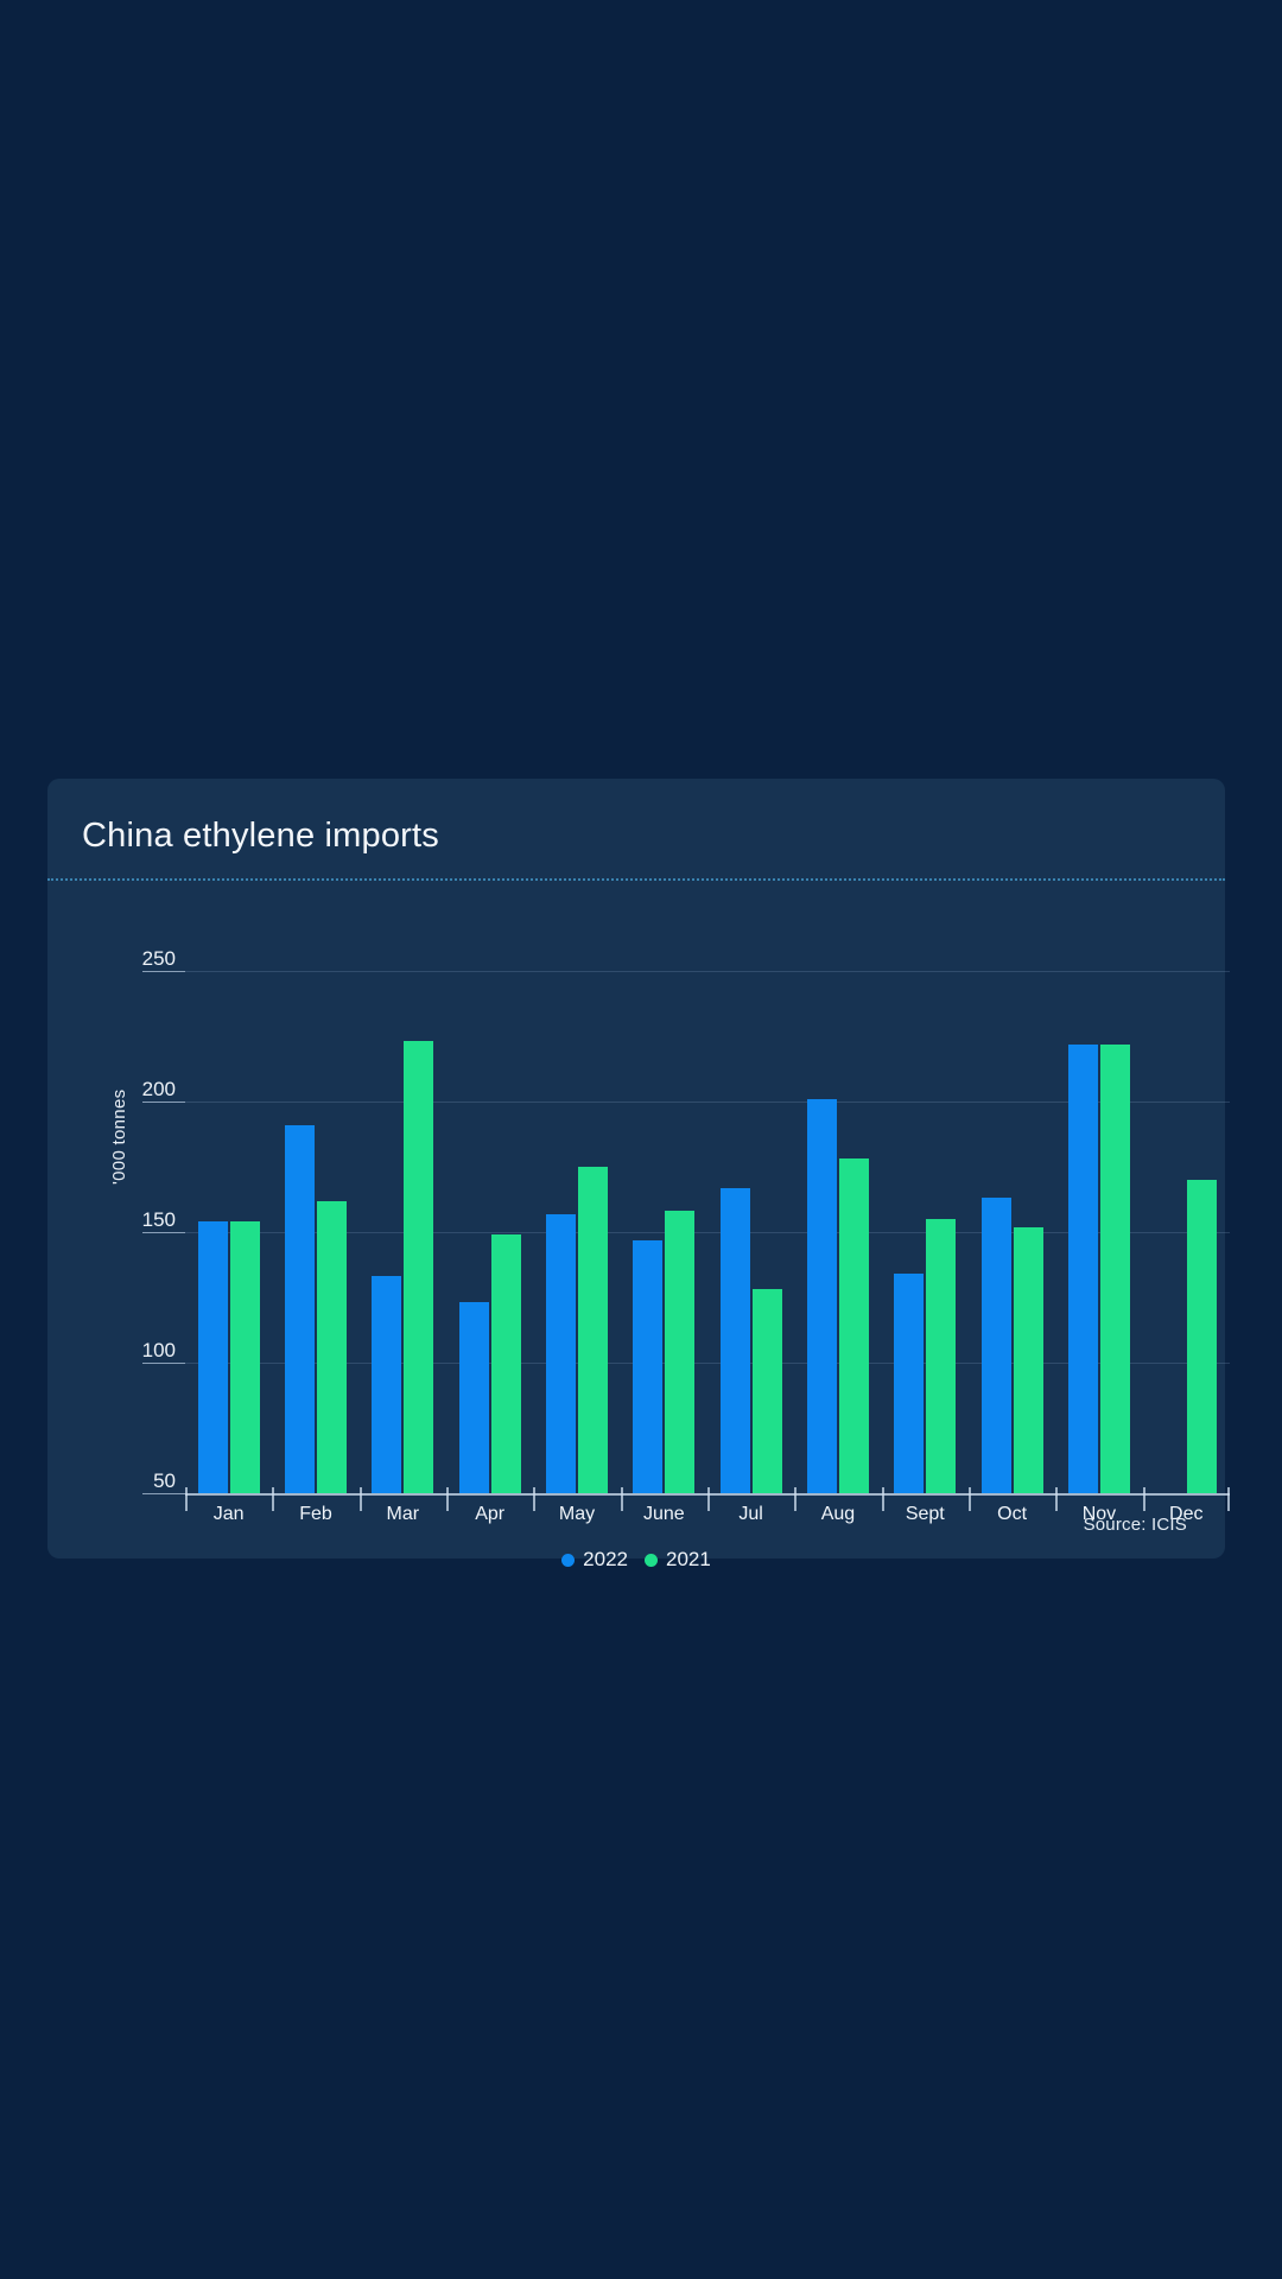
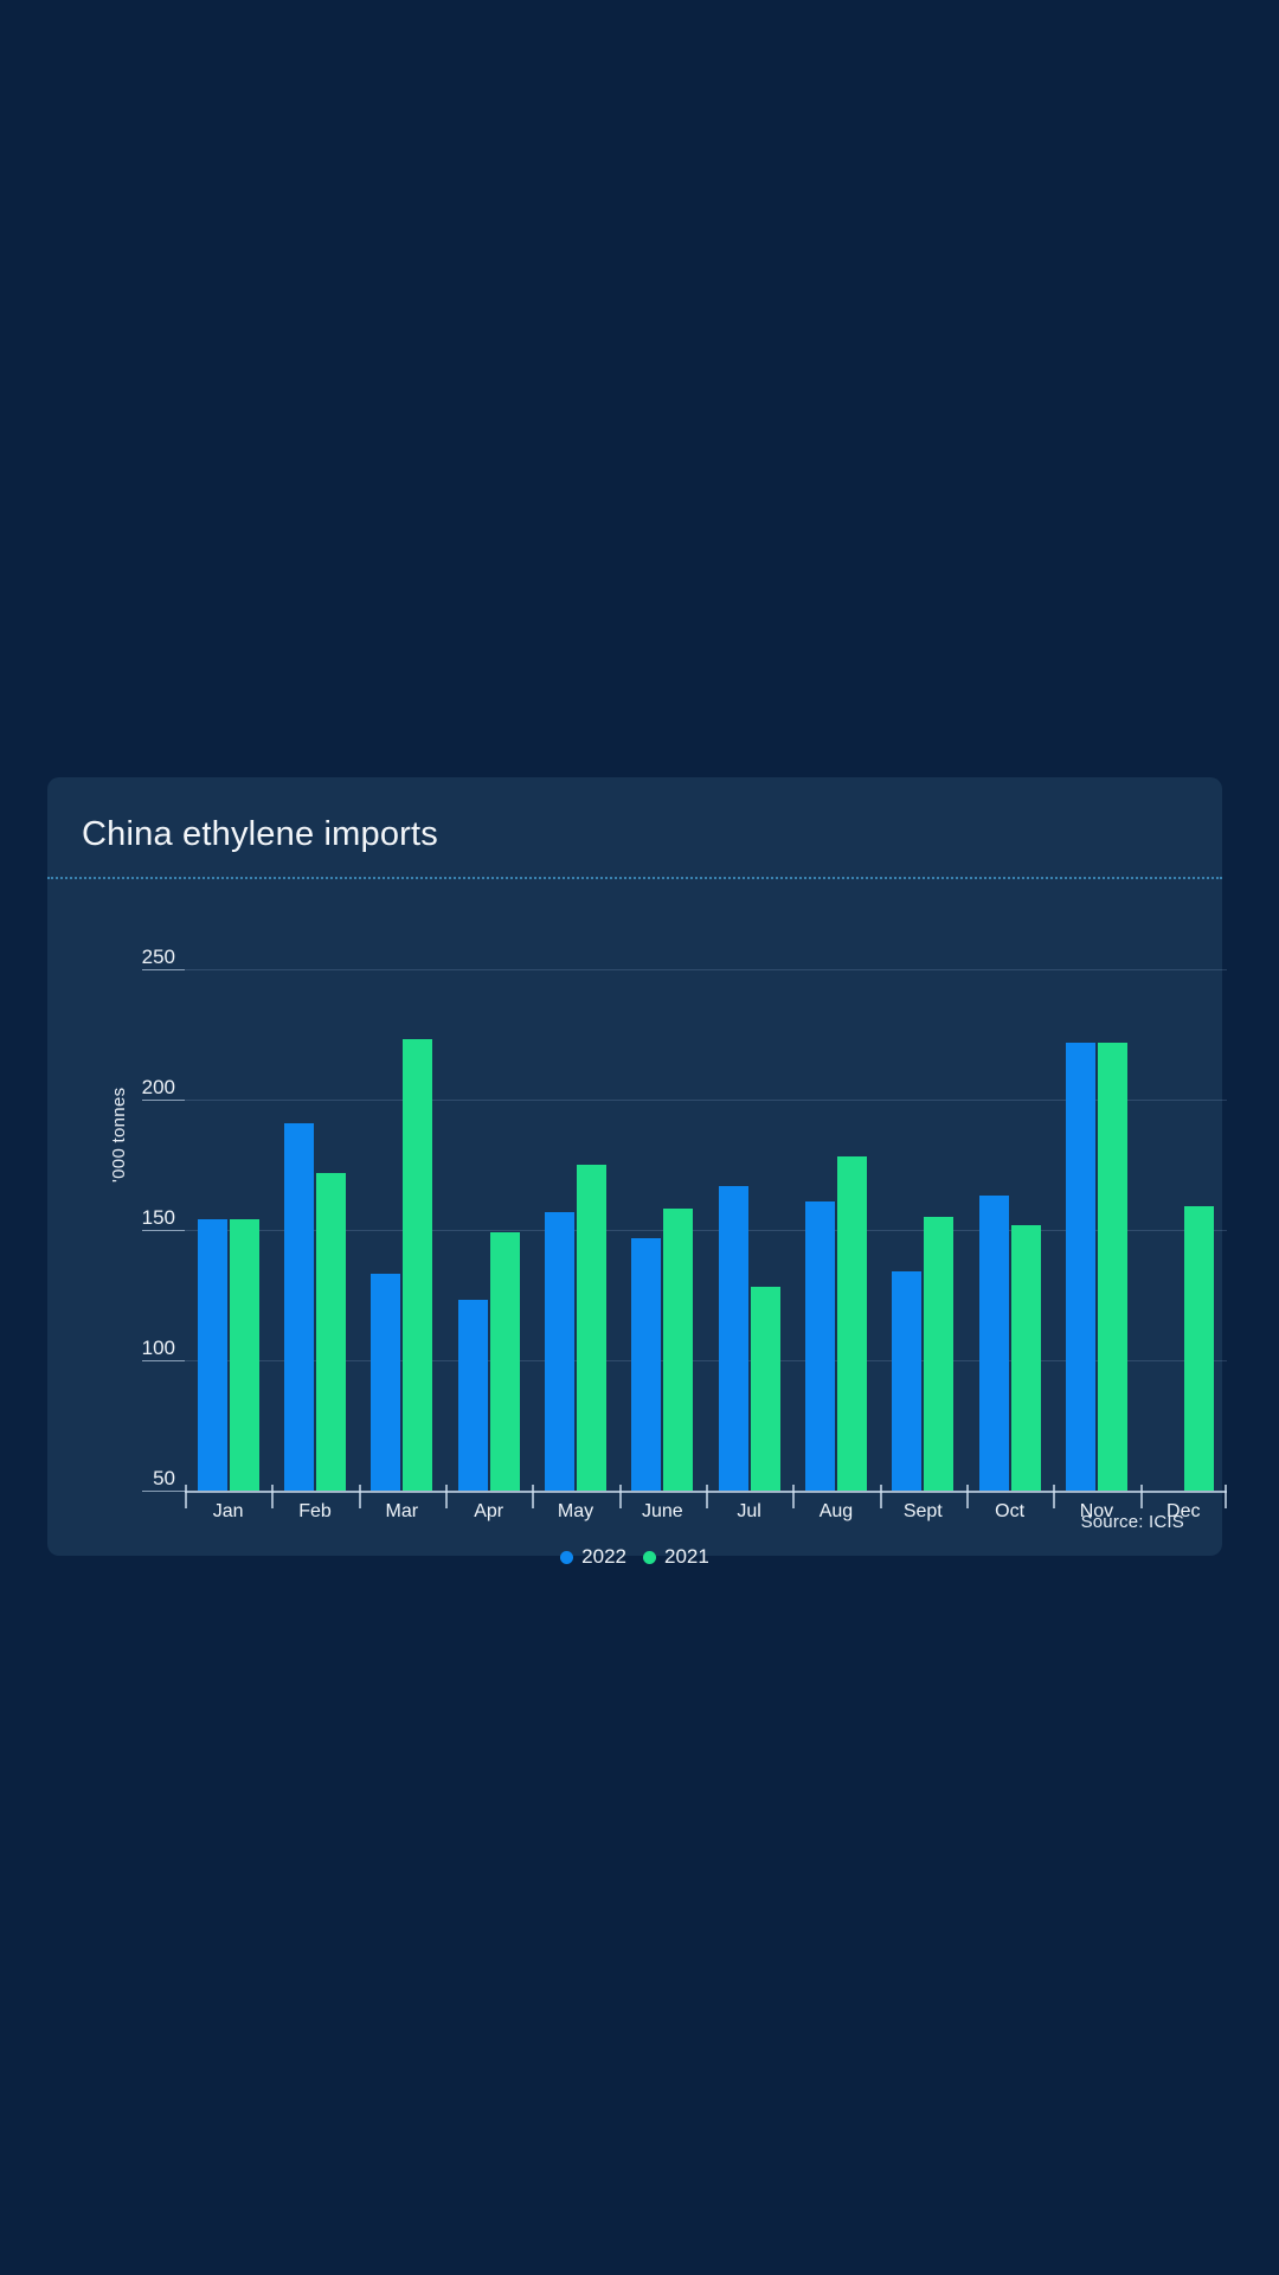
2021/Feb: 162 -> 172
2022/Aug: 201 -> 161
2021/Dec: 170 -> 159
